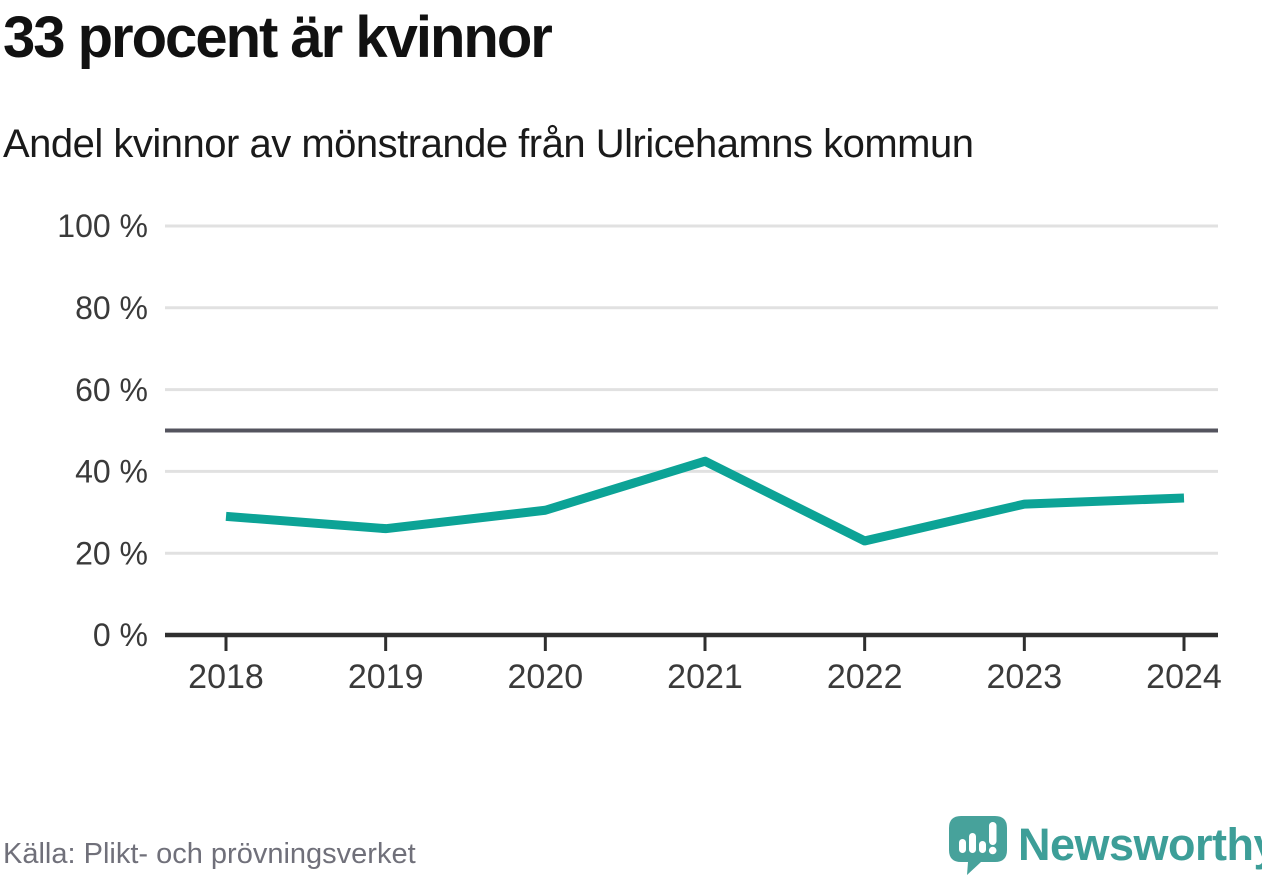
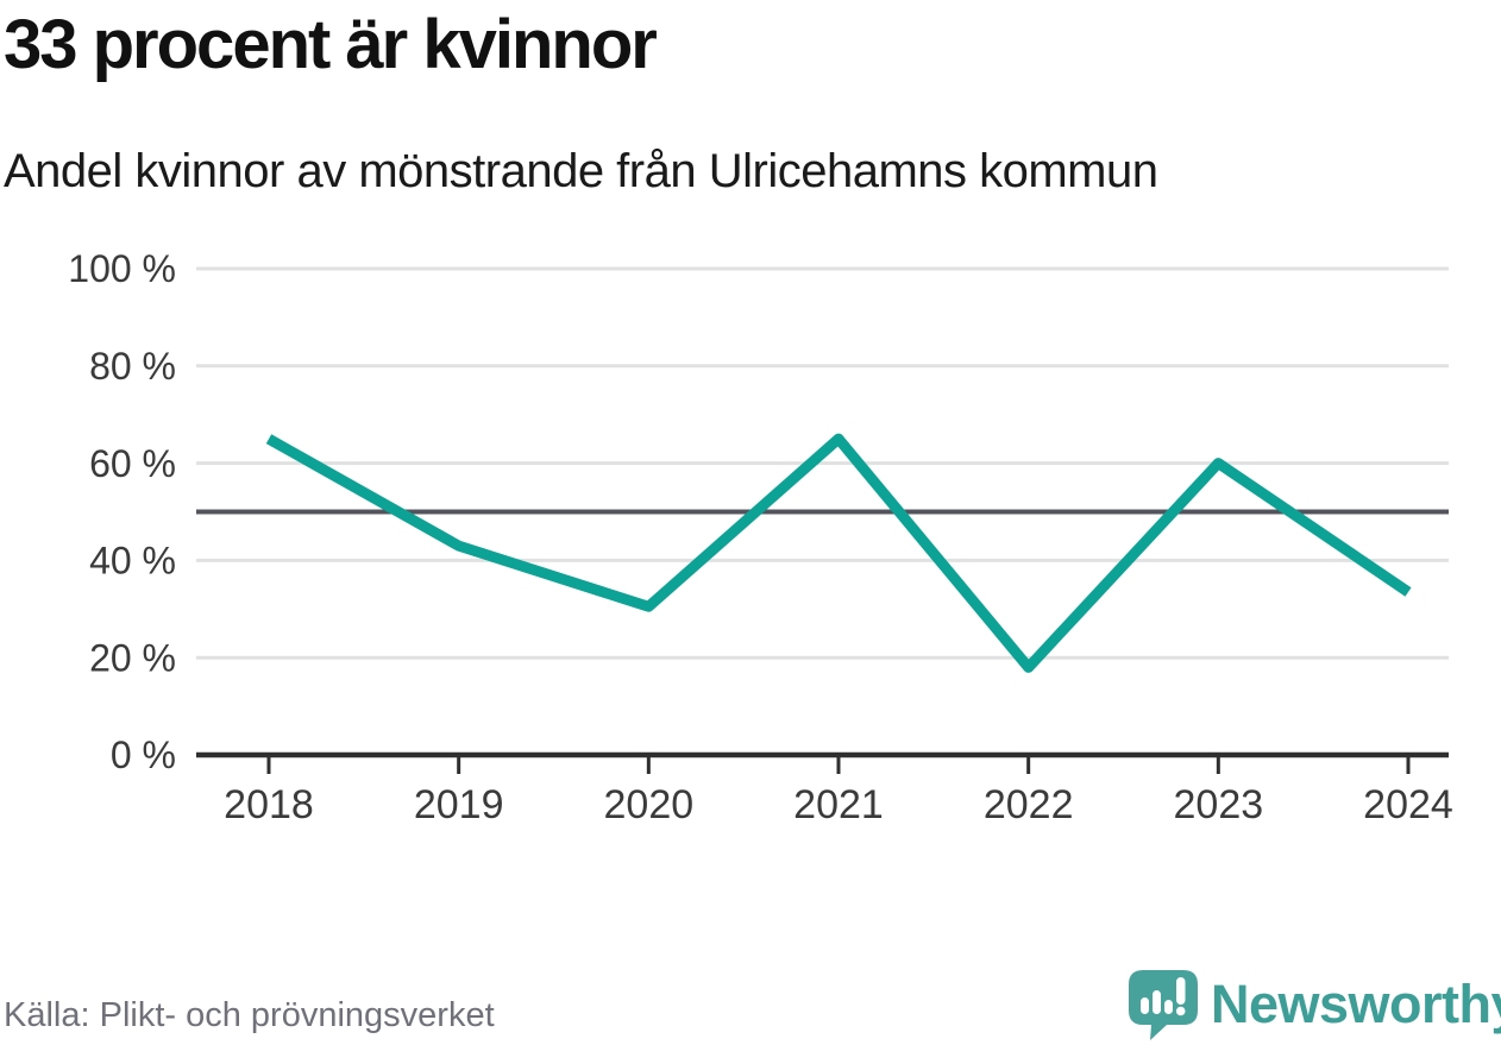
2018: 29% -> 65%
2019: 26% -> 43%
2021: 42% -> 65%
2022: 23% -> 18%
2023: 32% -> 60%
